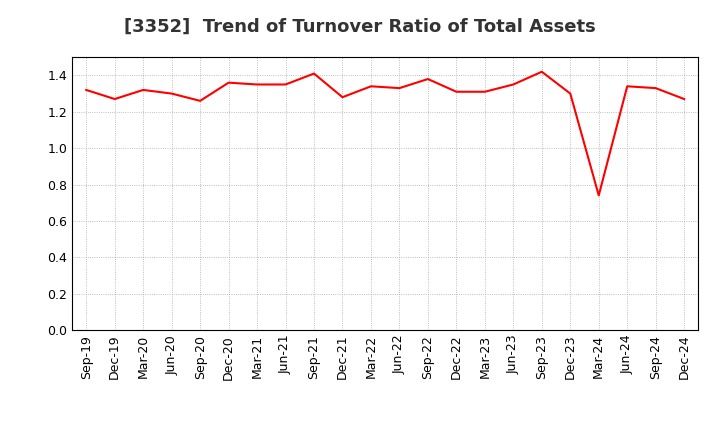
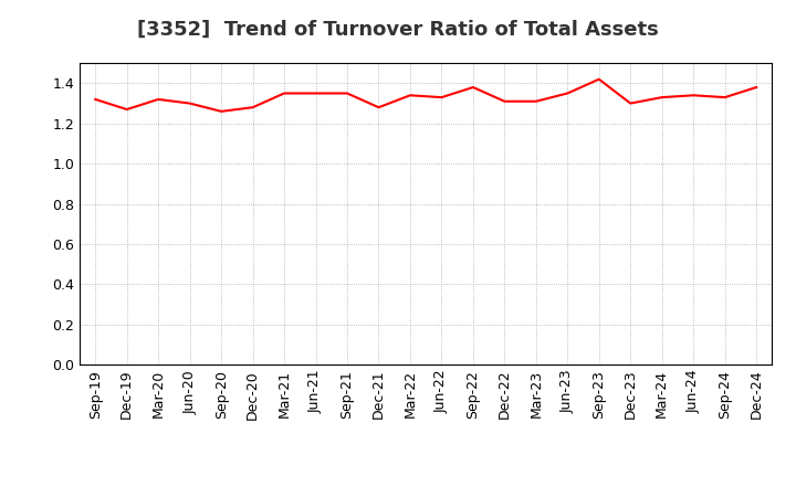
Dec-20: 1.36 -> 1.28
Sep-21: 1.41 -> 1.35
Mar-24: 0.74 -> 1.33
Dec-24: 1.27 -> 1.38
